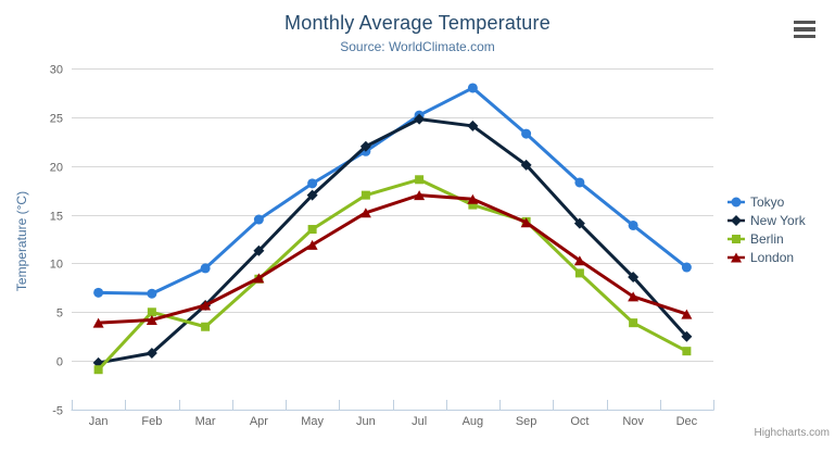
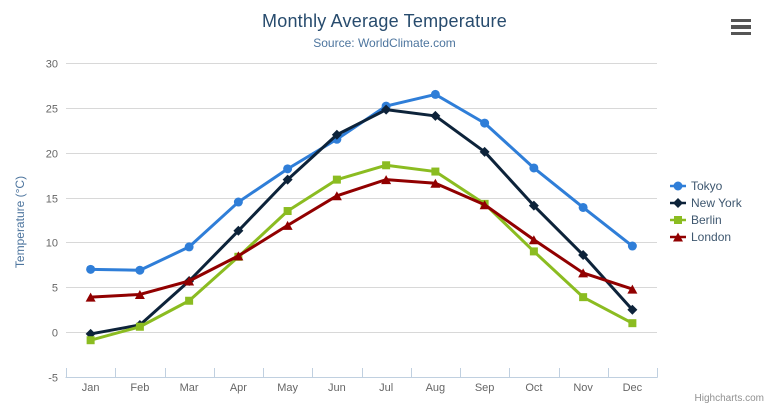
Berlin/Feb: 5 -> 1
Tokyo/Aug: 28 -> 26
Berlin/Aug: 16 -> 18
